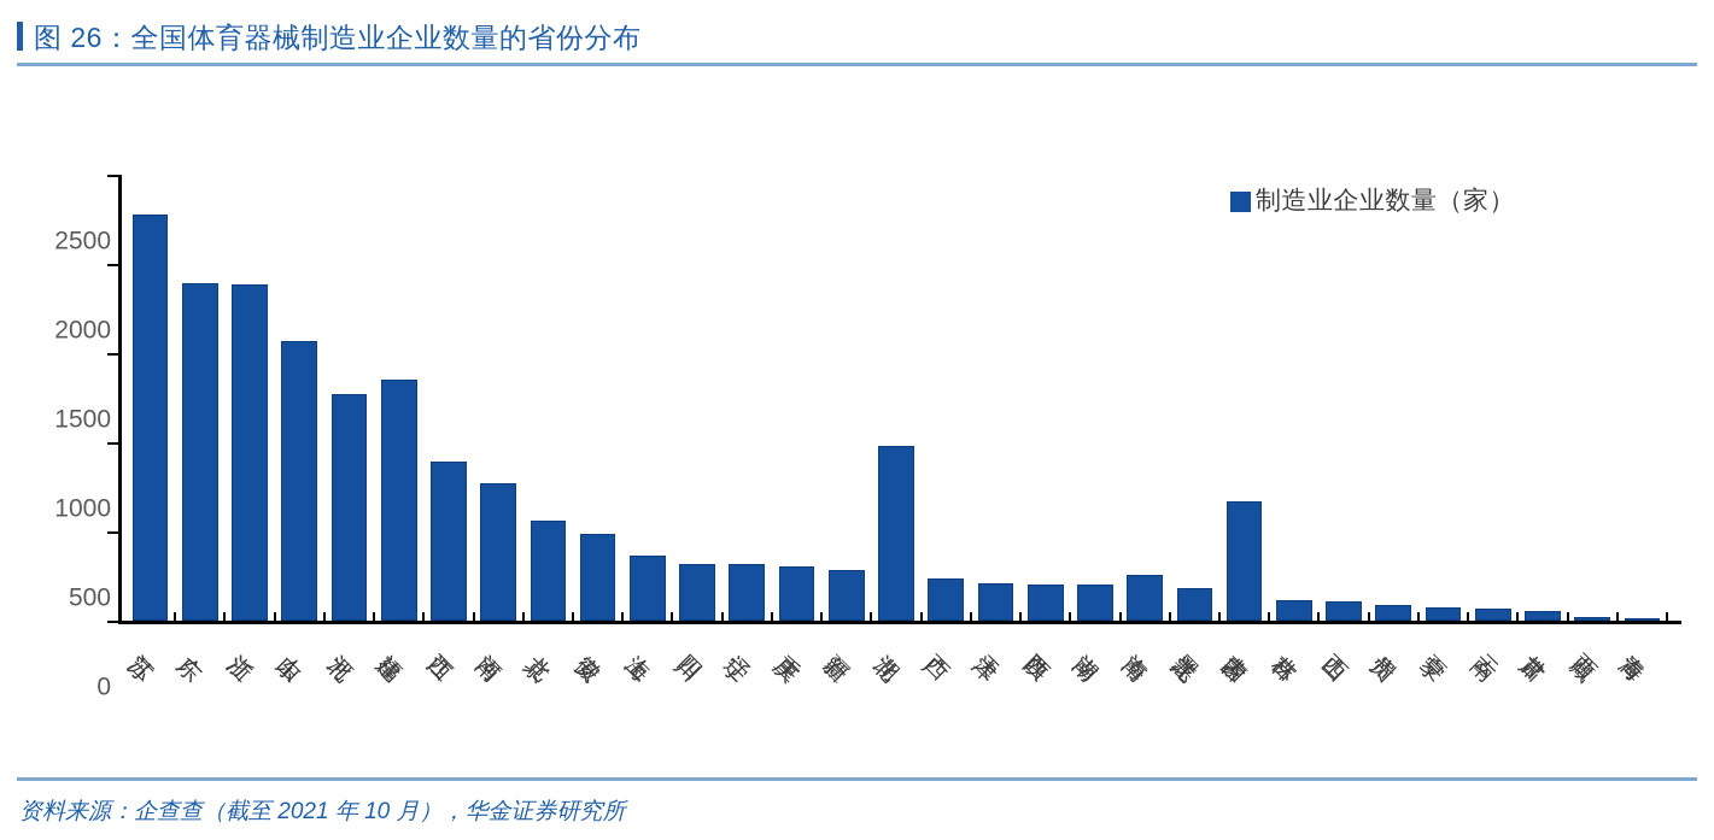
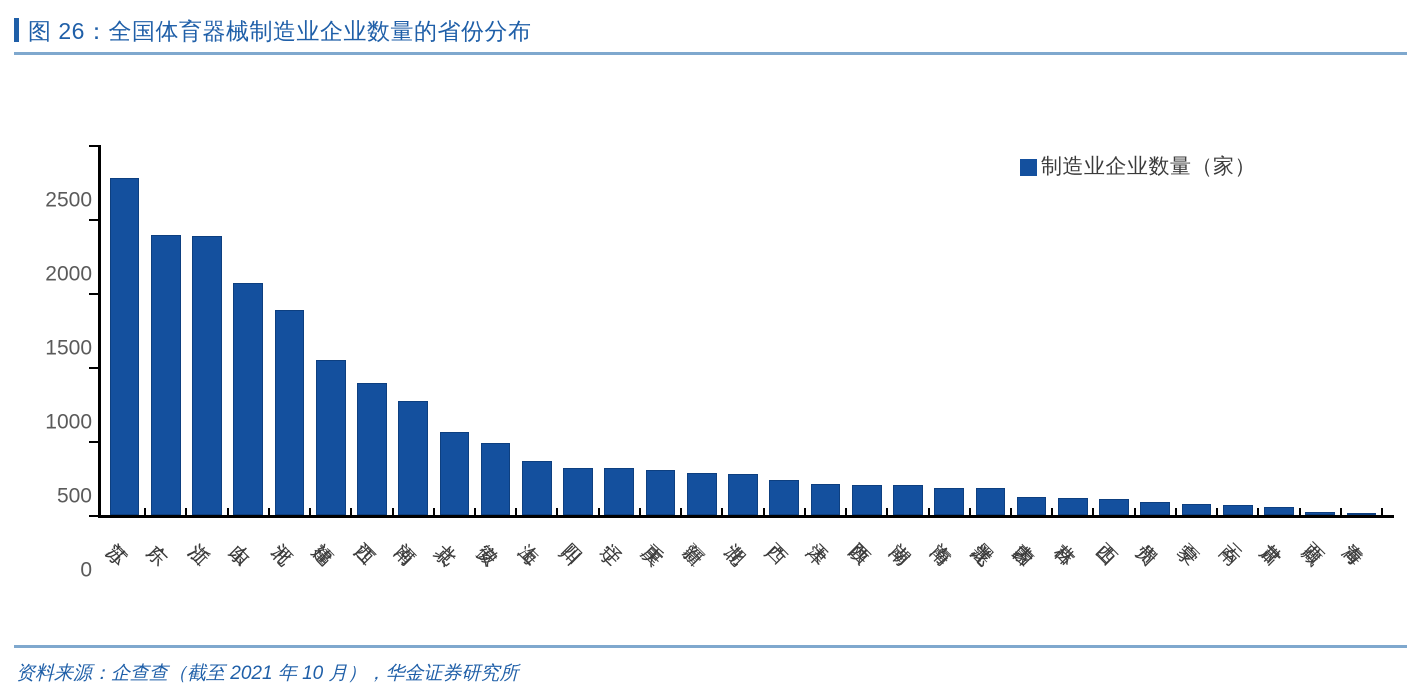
河北: 1270 -> 1380
福建: 1350 -> 1050
湖北: 980 -> 280
海南: 260 -> 180
内蒙古: 670 -> 120
